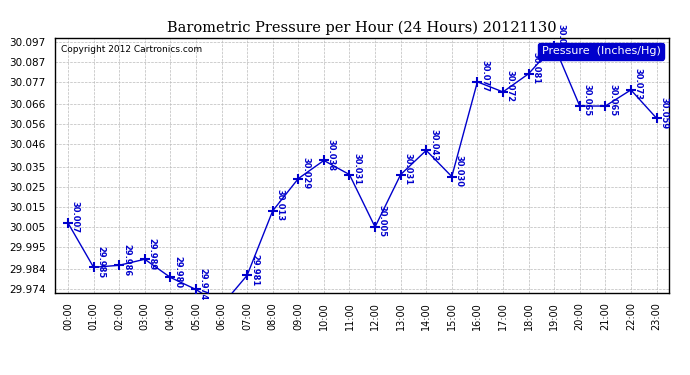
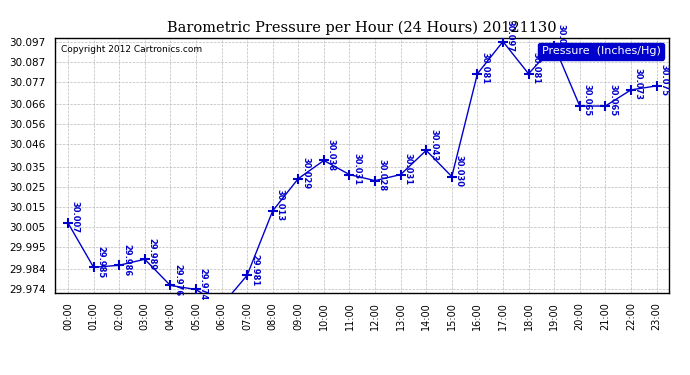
04:00: 29.980 -> 29.976
12:00: 30.005 -> 30.028
16:00: 30.077 -> 30.081
17:00: 30.072 -> 30.097
23:00: 30.059 -> 30.075
